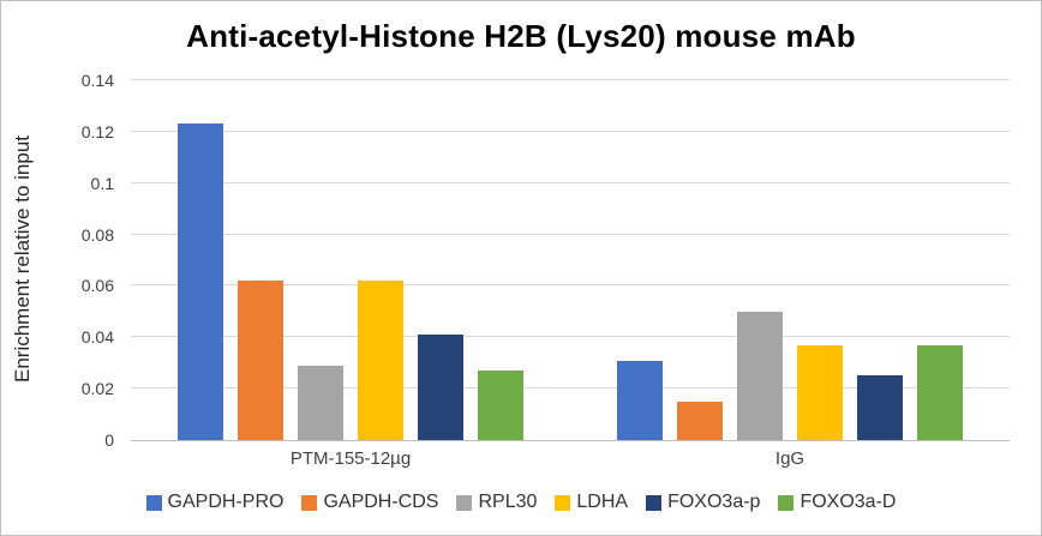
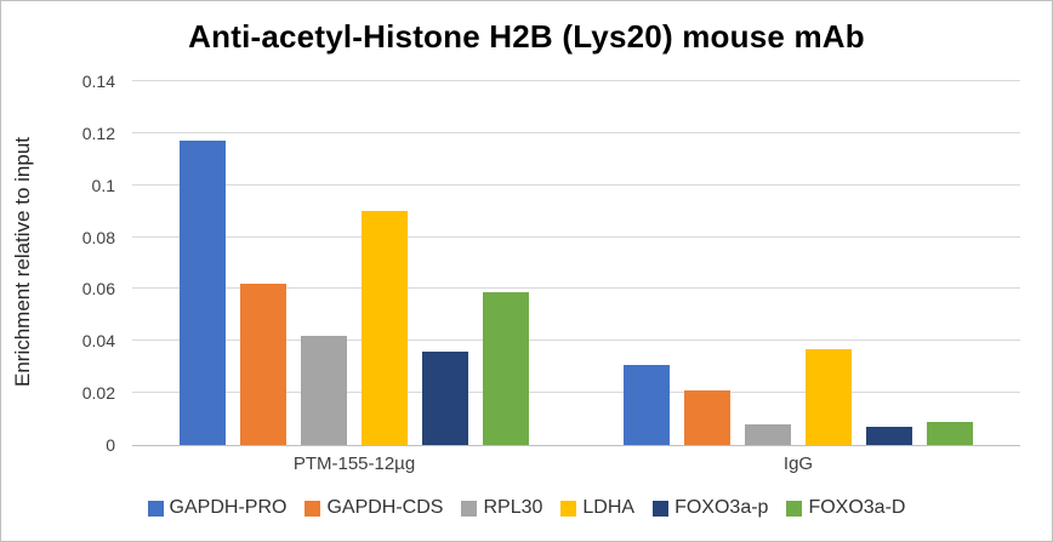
GAPDH-PRO/PTM-155-12µg: 0.123 -> 0.117
RPL30/PTM-155-12µg: 0.029 -> 0.042
LDHA/PTM-155-12µg: 0.062 -> 0.090
FOXO3a-p/PTM-155-12µg: 0.041 -> 0.036
FOXO3a-D/PTM-155-12µg: 0.027 -> 0.059
GAPDH-CDS/IgG: 0.015 -> 0.021
RPL30/IgG: 0.050 -> 0.008
FOXO3a-p/IgG: 0.025 -> 0.007
FOXO3a-D/IgG: 0.037 -> 0.009
